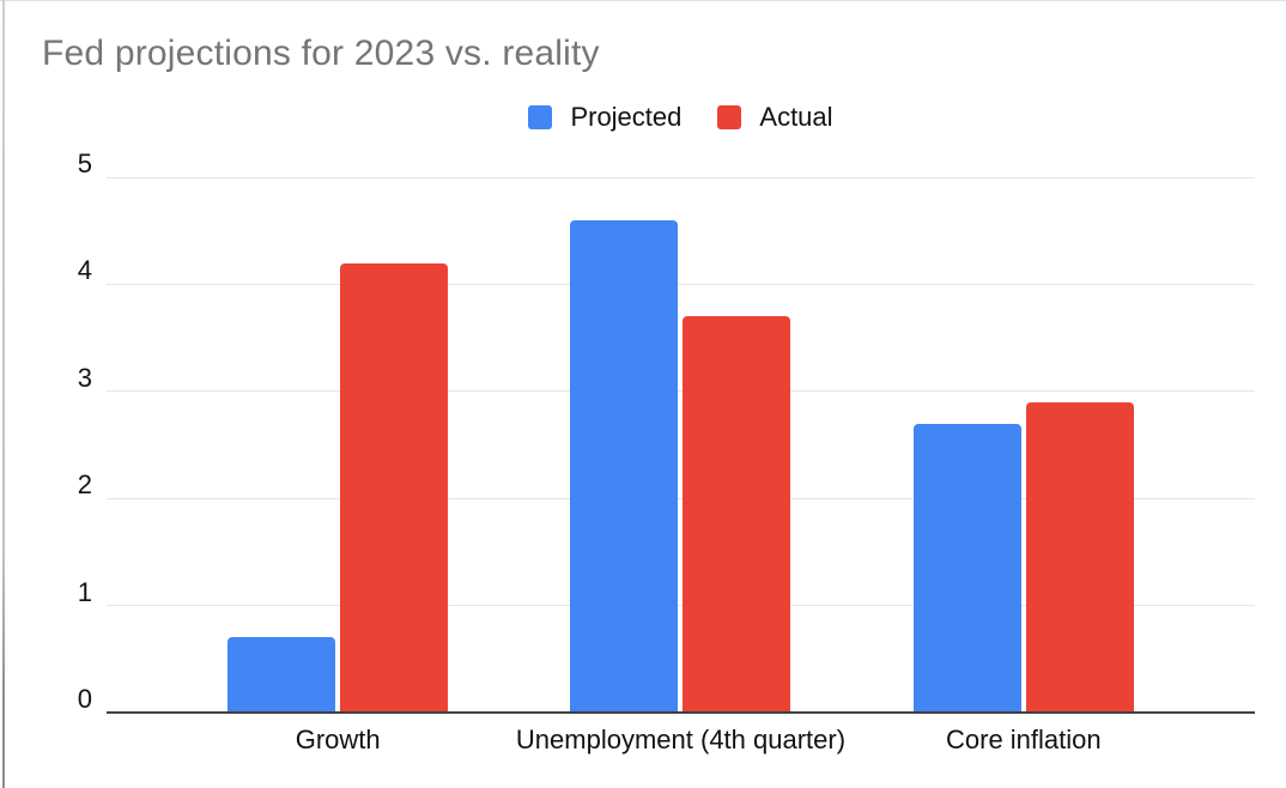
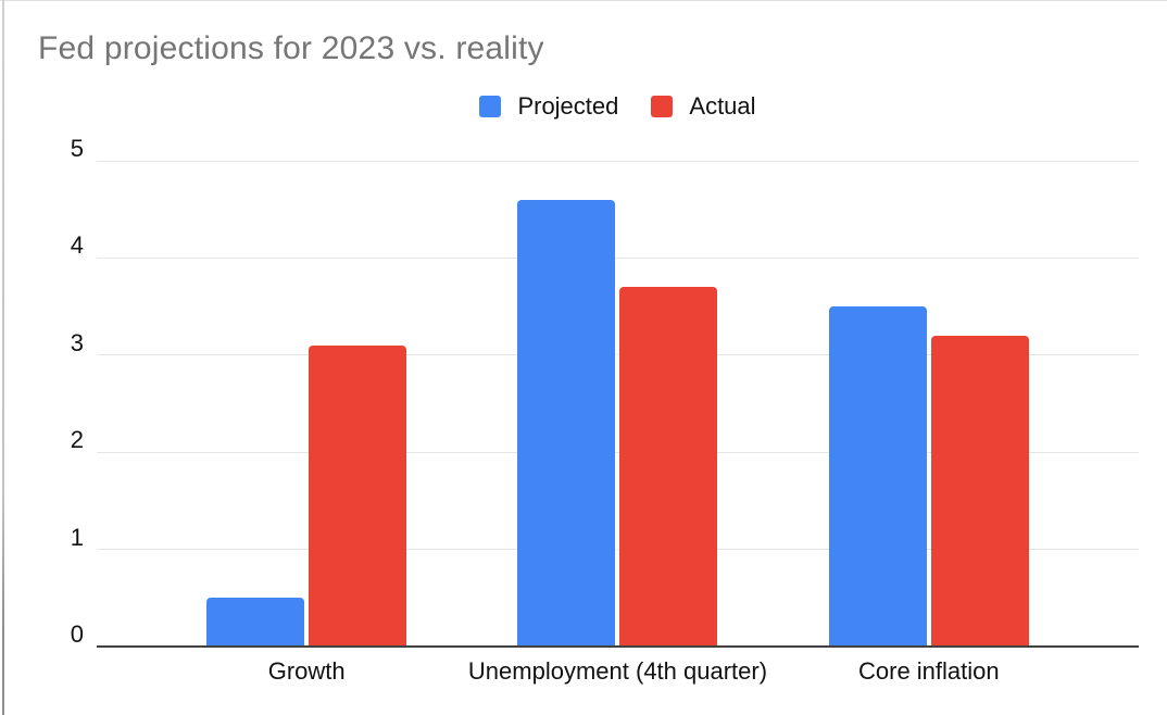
Projected/Growth: 0.7 -> 0.5
Actual/Growth: 4.2 -> 3.1
Projected/Core inflation: 2.7 -> 3.5
Actual/Core inflation: 2.9 -> 3.2
